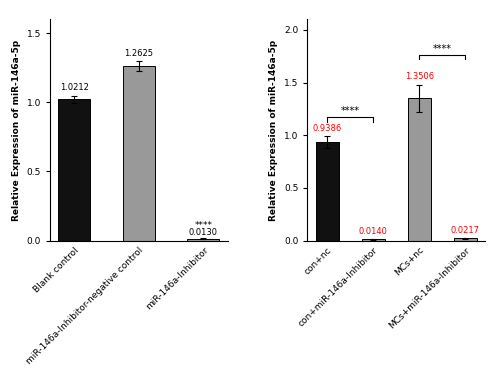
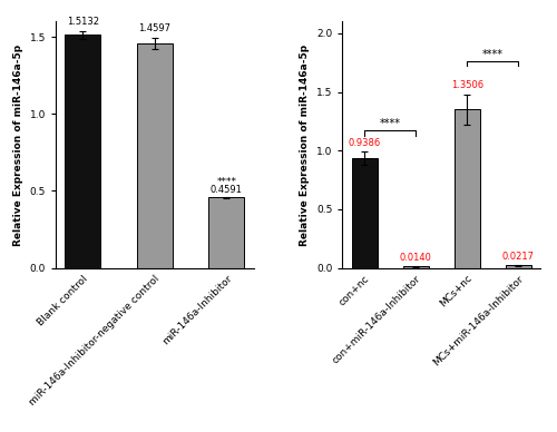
Blank control: 1.0212 -> 1.5132
miR-146a-Inhibitor-negative control: 1.2625 -> 1.4597
miR-146a-Inhibitor: 0.0130 -> 0.4591
